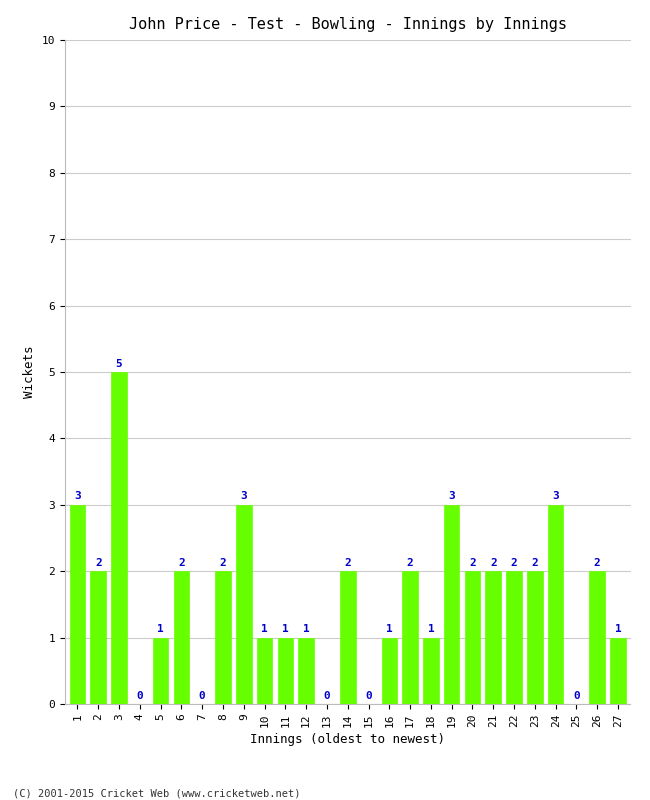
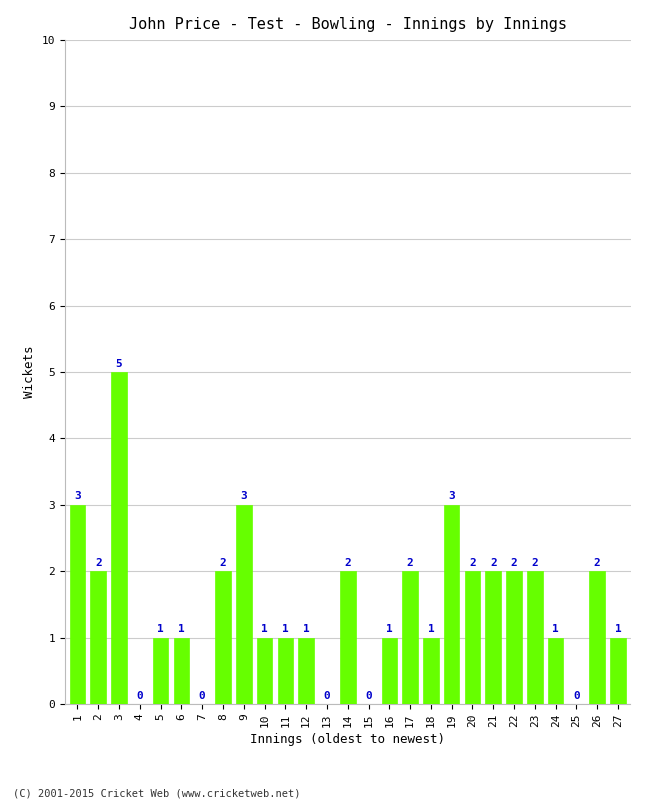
6: 2 -> 1
24: 3 -> 1
